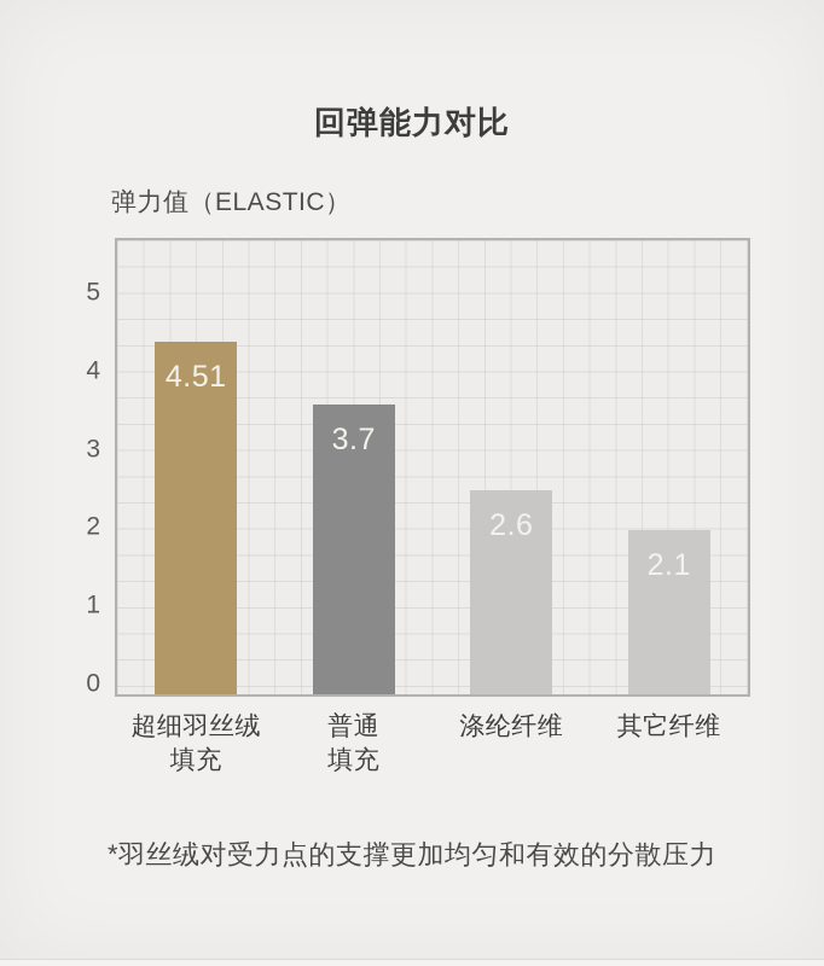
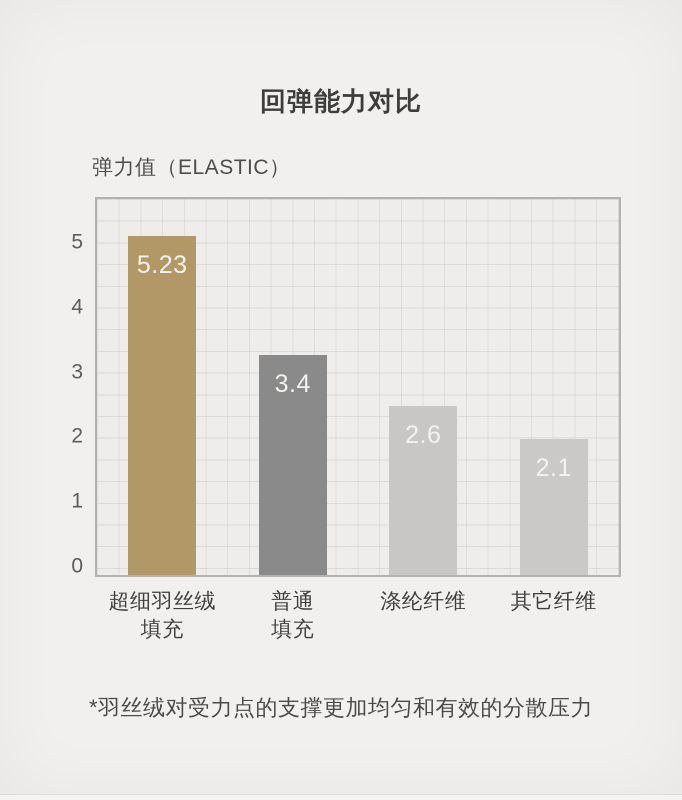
超细羽丝绒填充: 4.51 -> 5.23
普通填充: 3.7 -> 3.4
